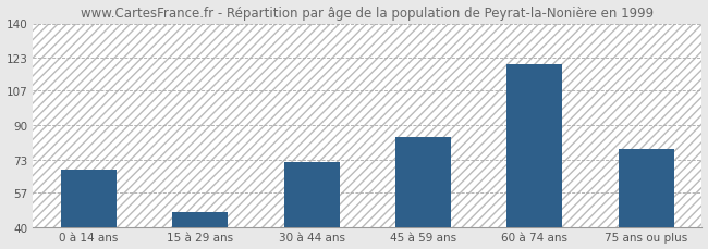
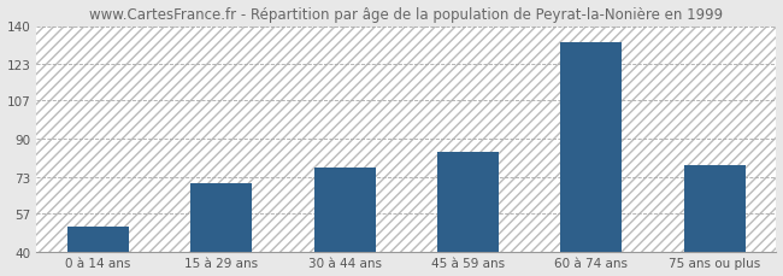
0 à 14 ans: 68 -> 51
15 à 29 ans: 47 -> 70
30 à 44 ans: 72 -> 77
60 à 74 ans: 120 -> 133
